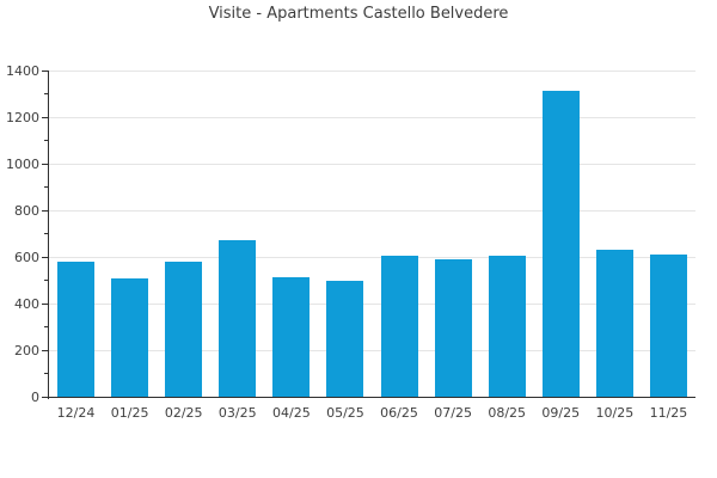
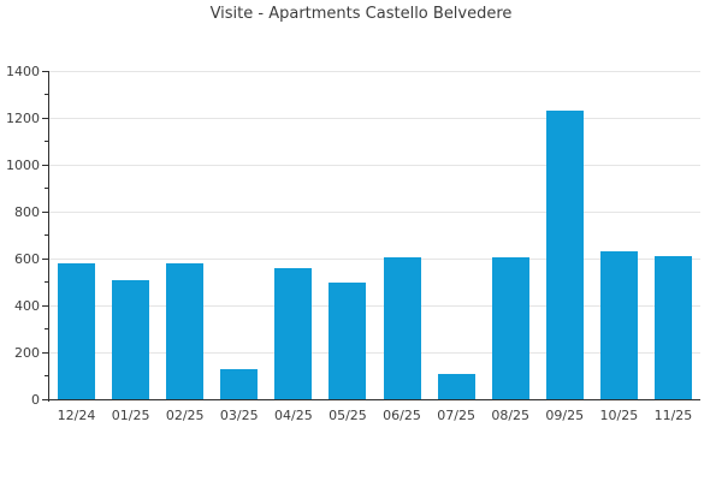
03/25: 670 -> 130
04/25: 520 -> 560
07/25: 590 -> 110
09/25: 1320 -> 1230
